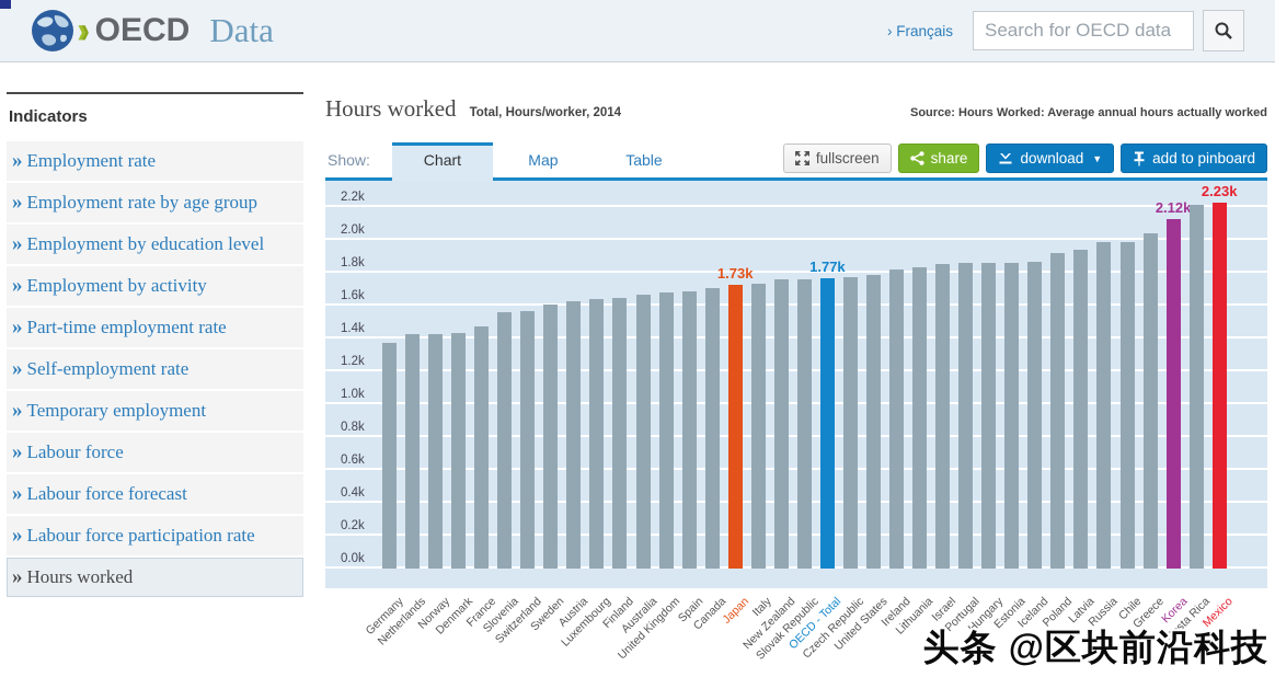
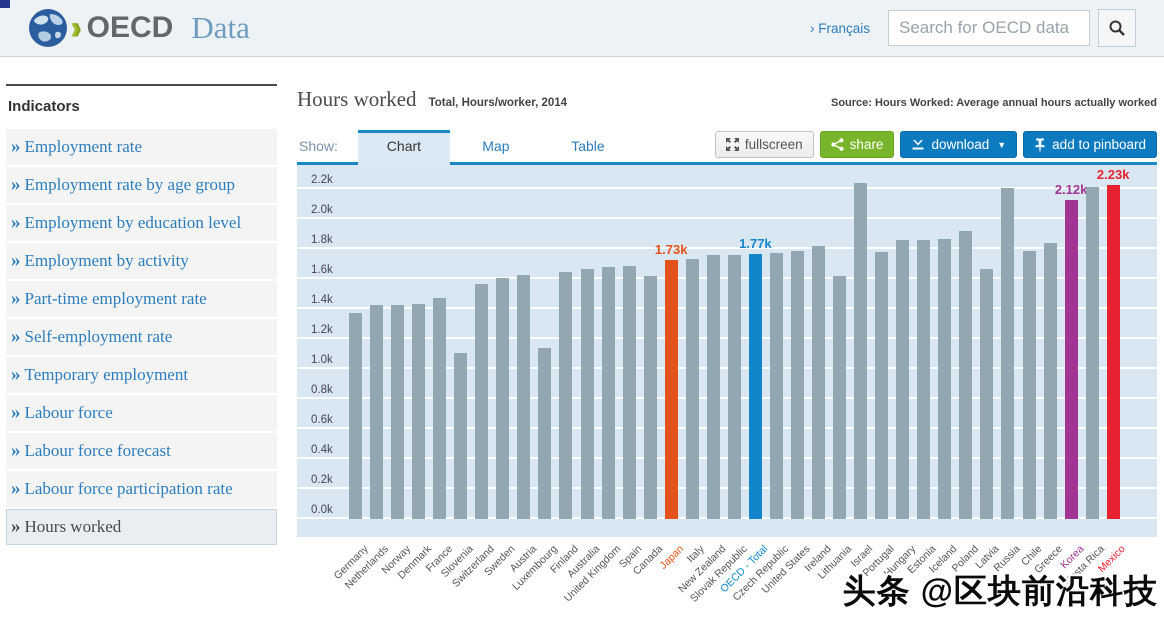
Slovenia: 1.56k -> 1.11k
Luxembourg: 1.64k -> 1.14k
Canada: 1.70k -> 1.62k
Lithuania: 1.83k -> 1.62k
Israel: 1.85k -> 2.24k
Portugal: 1.86k -> 1.78k
Latvia: 1.94k -> 1.67k
Russia: 1.98k -> 2.21k
Chile: 1.99k -> 1.79k
Greece: 2.04k -> 1.84k
